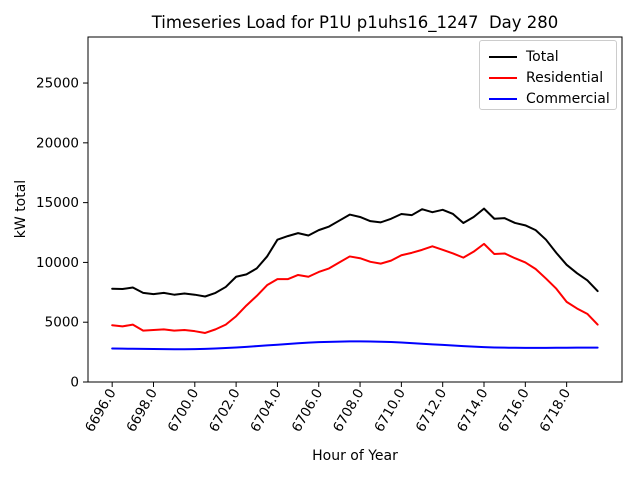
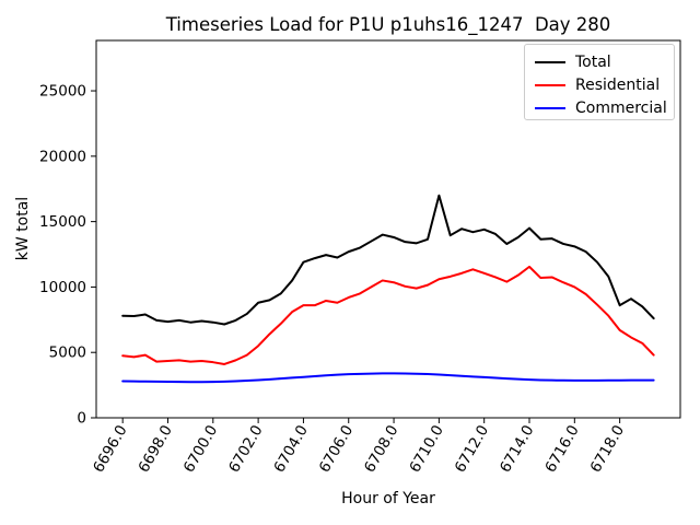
Total/6710.0: 14000 -> 17000
Total/6718.0: 9800 -> 8600
